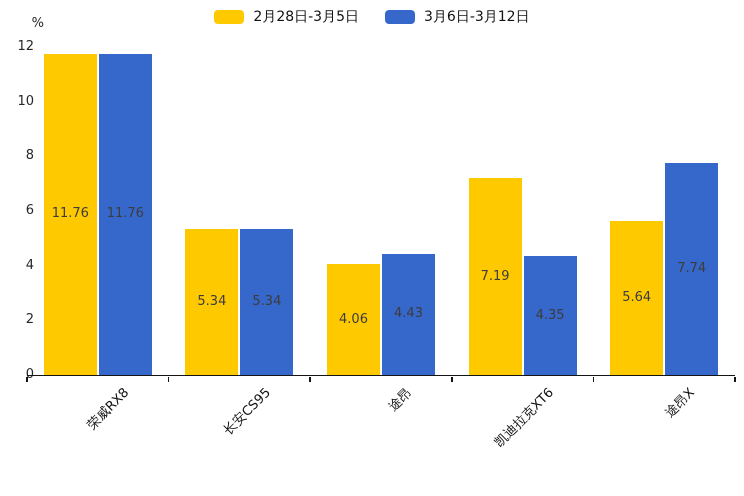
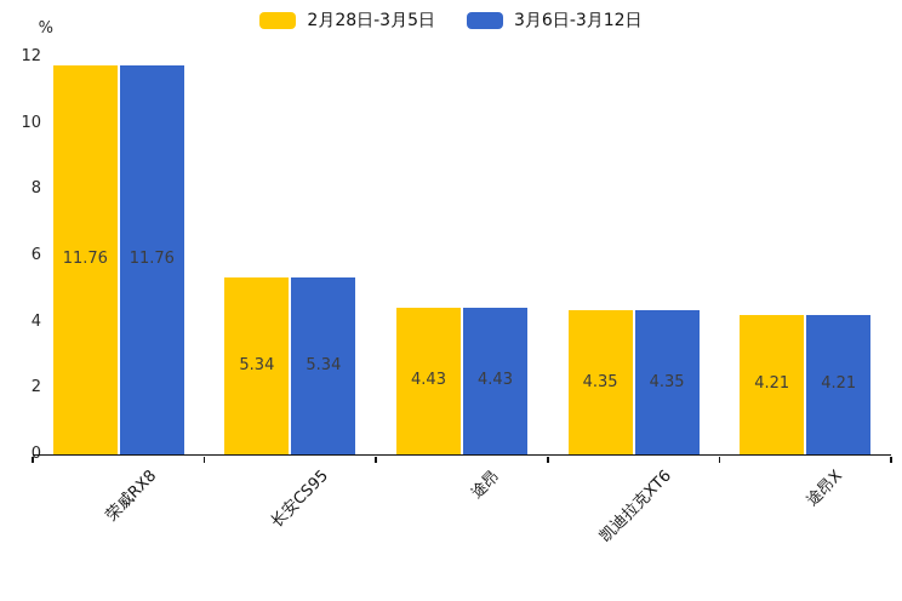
2月28日-3月5日/途昂: 4.06 -> 4.43
2月28日-3月5日/凯迪拉克XT6: 7.19 -> 4.35
2月28日-3月5日/途昂X: 5.64 -> 4.21
3月6日-3月12日/途昂X: 7.74 -> 4.21
